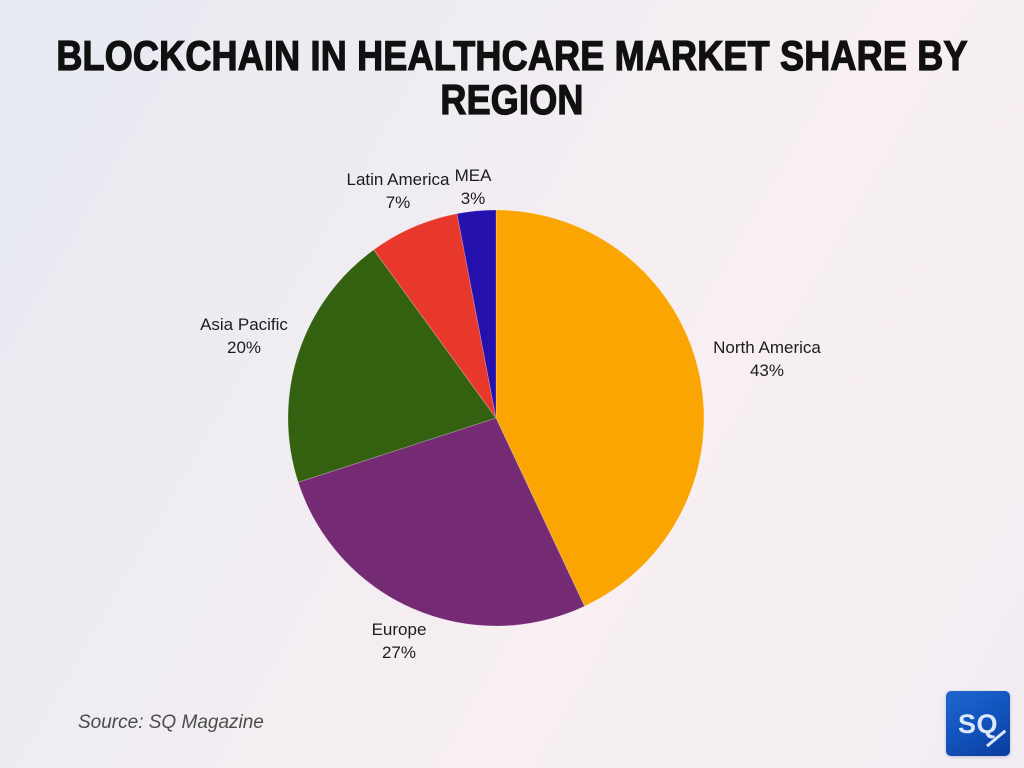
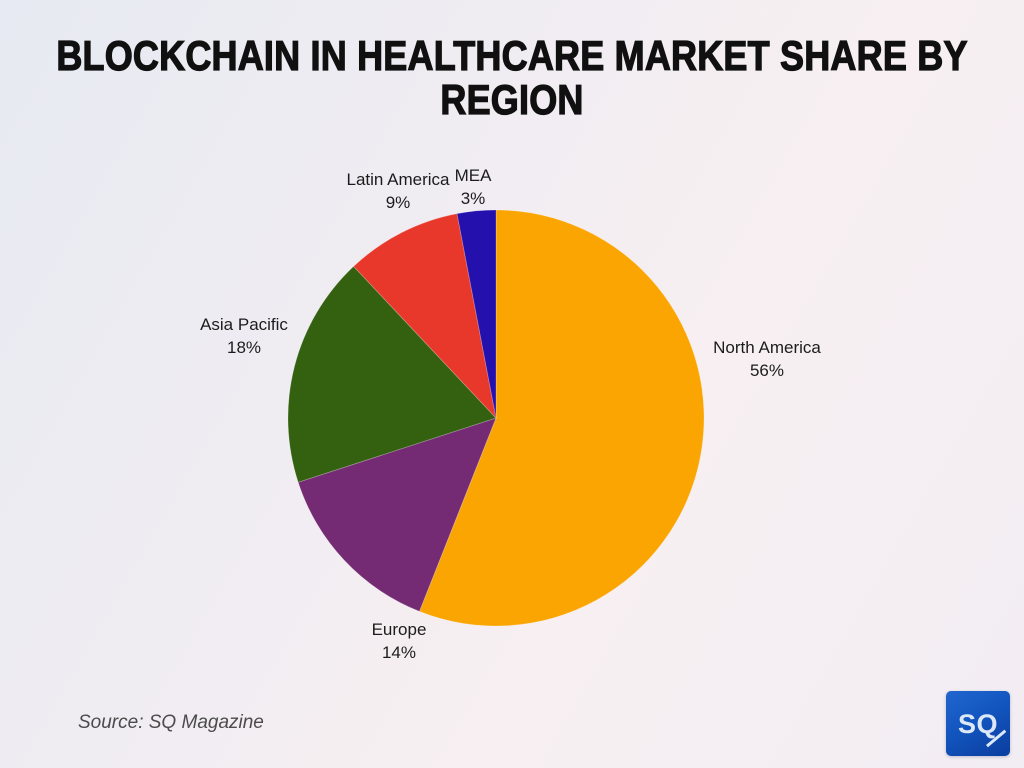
North America: 43% -> 56%
Europe: 27% -> 14%
Asia Pacific: 20% -> 18%
Latin America: 7% -> 9%
